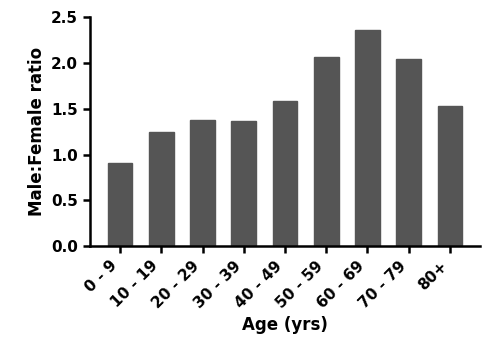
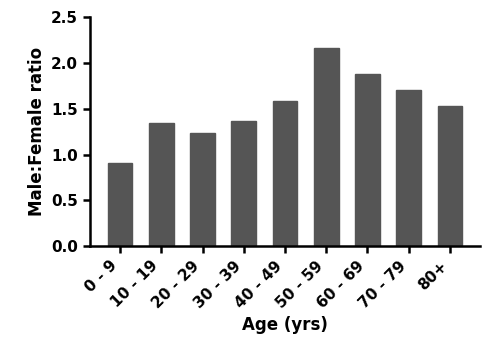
10 - 19: 1.25 -> 1.34
20 - 29: 1.38 -> 1.24
50 - 59: 2.07 -> 2.16
60 - 69: 2.36 -> 1.88
70 - 79: 2.04 -> 1.70
